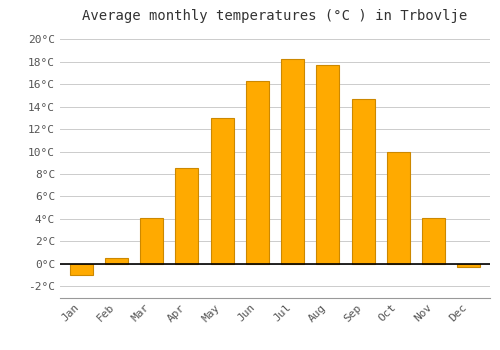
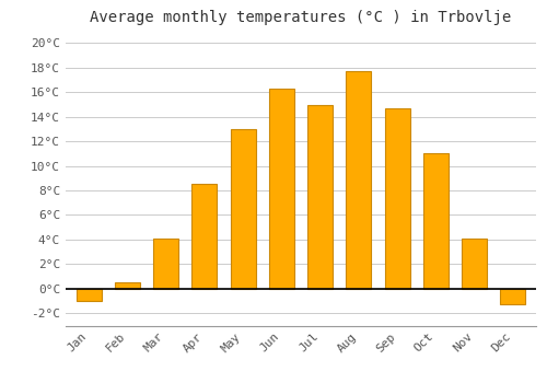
Jul: 18.2°C -> 14.9°C
Oct: 10.0°C -> 11.0°C
Dec: -0.3°C -> -1.3°C
